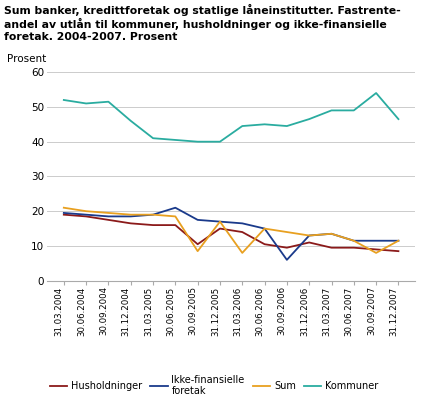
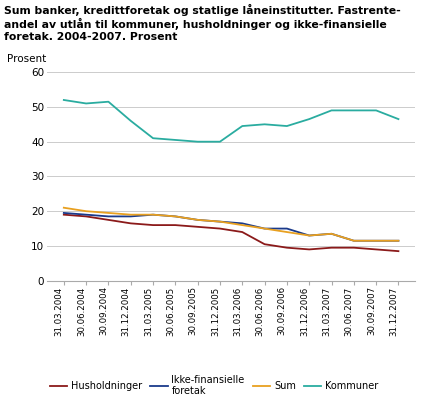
Ikke-finansielle foretak/30.06.2005: 21.0 -> 18.5
Husholdninger/30.09.2005: 10.5 -> 15.5
Sum/30.09.2005: 8.5 -> 17.5
Sum/31.03.2006: 8.0 -> 16.0
Ikke-finansielle foretak/30.09.2006: 6.0 -> 15.0
Husholdninger/31.12.2006: 11.0 -> 9.0
Sum/30.09.2007: 8.0 -> 11.5
Kommuner/30.09.2007: 54.0 -> 49.0
